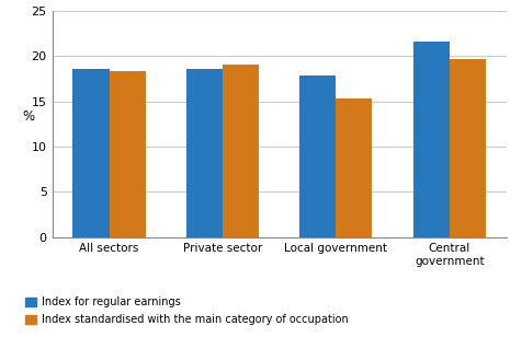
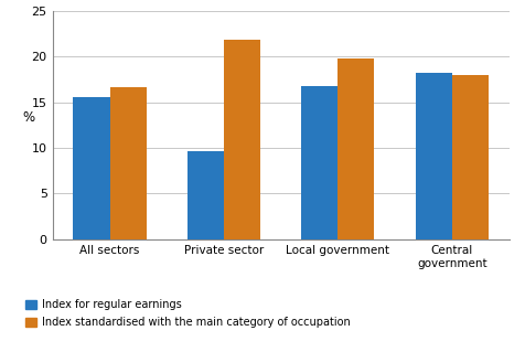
Index for regular earnings/All sectors: 18.5 -> 15.6
Index standardised with the main category of occupation/All sectors: 18.3 -> 16.6
Index for regular earnings/Private sector: 18.5 -> 9.6
Index standardised with the main category of occupation/Private sector: 19.0 -> 21.8
Index for regular earnings/Local government: 17.8 -> 16.8
Index standardised with the main category of occupation/Local government: 15.3 -> 19.8
Index for regular earnings/Central government: 21.6 -> 18.2
Index standardised with the main category of occupation/Central government: 19.6 -> 18.0
